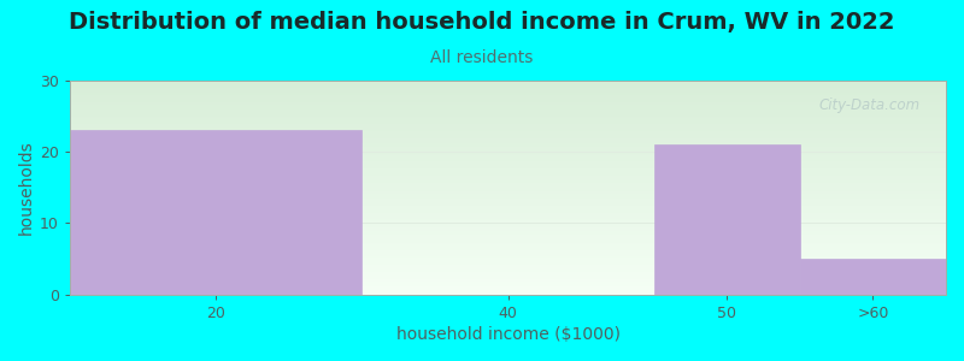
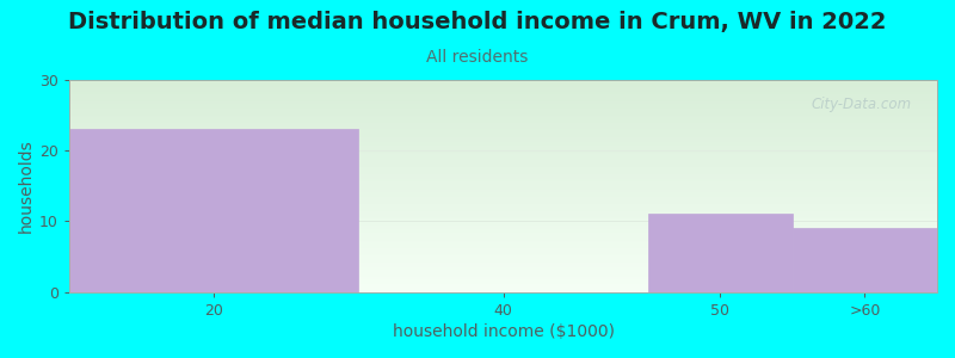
50: 21 -> 11
>60: 5 -> 9
